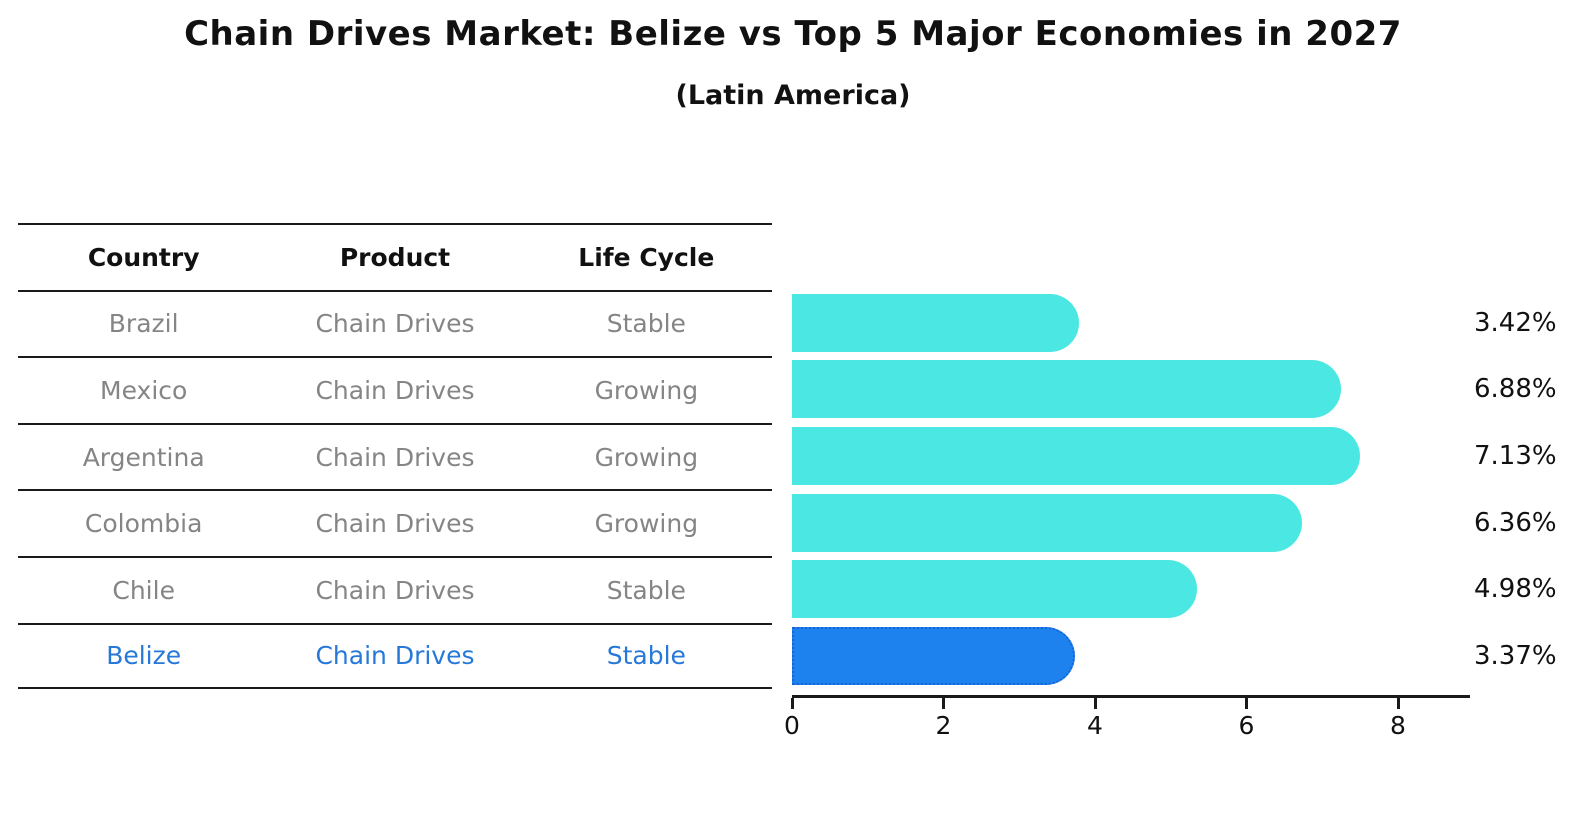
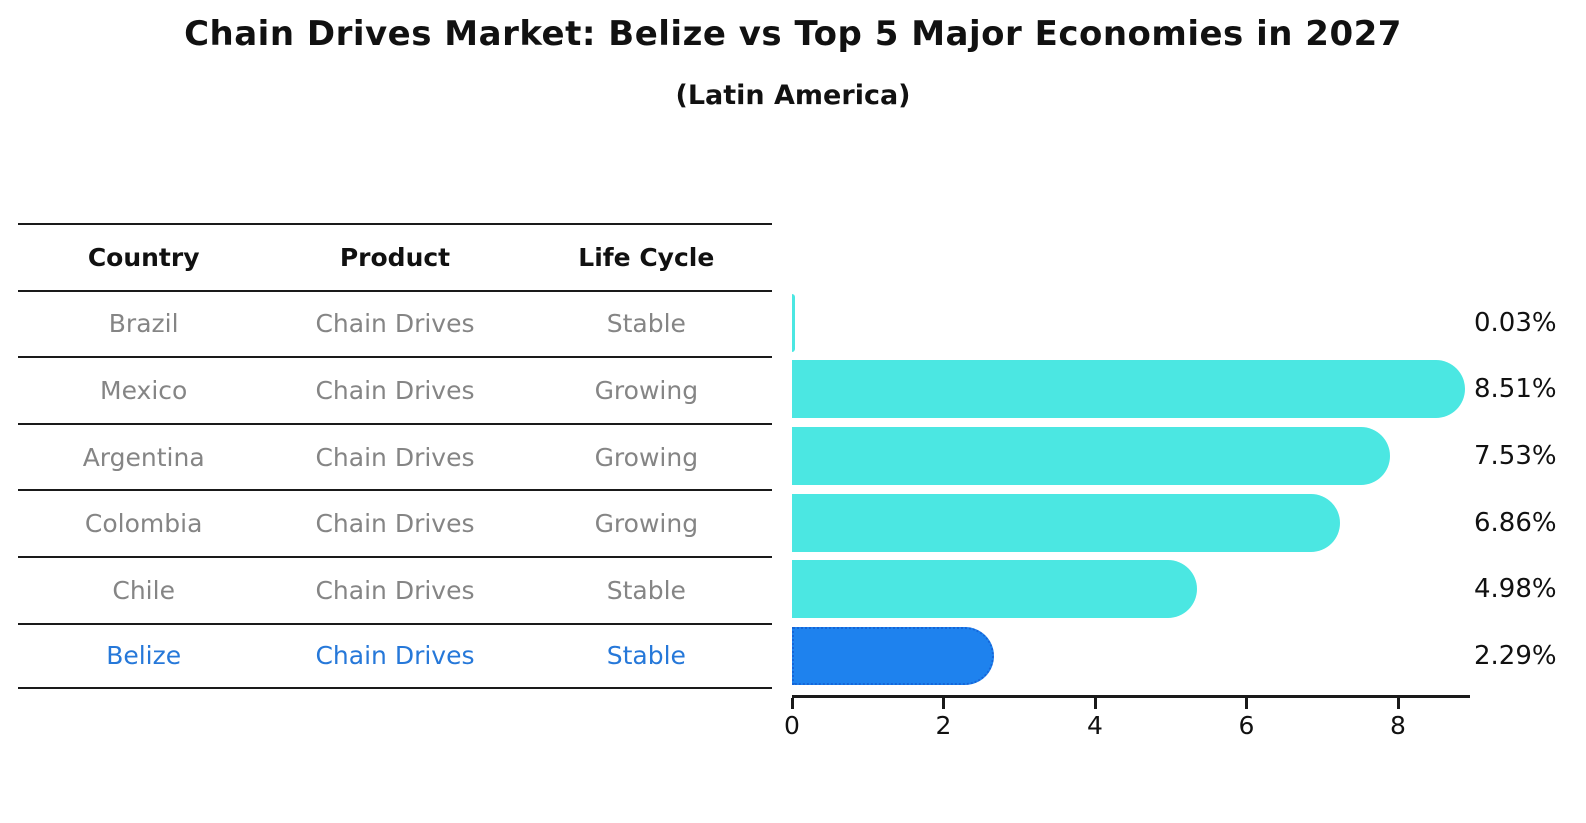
Brazil: 3.42% -> 0.03%
Mexico: 6.88% -> 8.51%
Argentina: 7.13% -> 7.53%
Colombia: 6.36% -> 6.86%
Belize: 3.37% -> 2.29%
